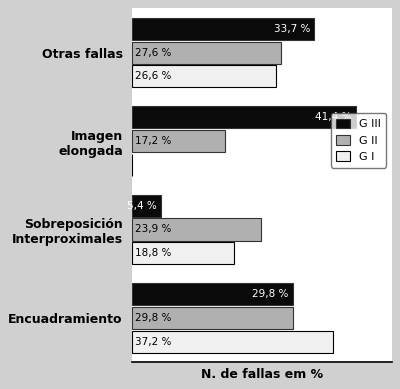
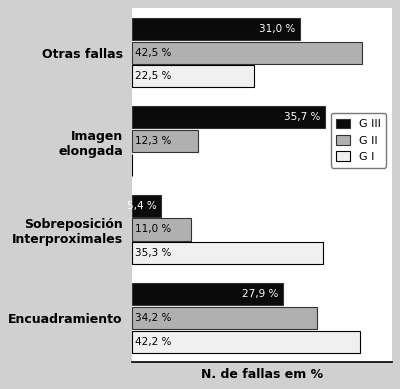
G III/Otras fallas: 33,7 -> 31,0
G II/Otras fallas: 27,6 -> 42,5
G I/Otras fallas: 26,6 -> 22,5
G III/Imagen elongada: 41,4 -> 35,7
G II/Imagen elongada: 17,2 -> 12,3
G II/Sobreposición Interproximales: 23,9 -> 11,0
G I/Sobreposición Interproximales: 18,8 -> 35,3
G III/Encuadramiento: 29,8 -> 27,9
G II/Encuadramiento: 29,8 -> 34,2
G I/Encuadramiento: 37,2 -> 42,2
